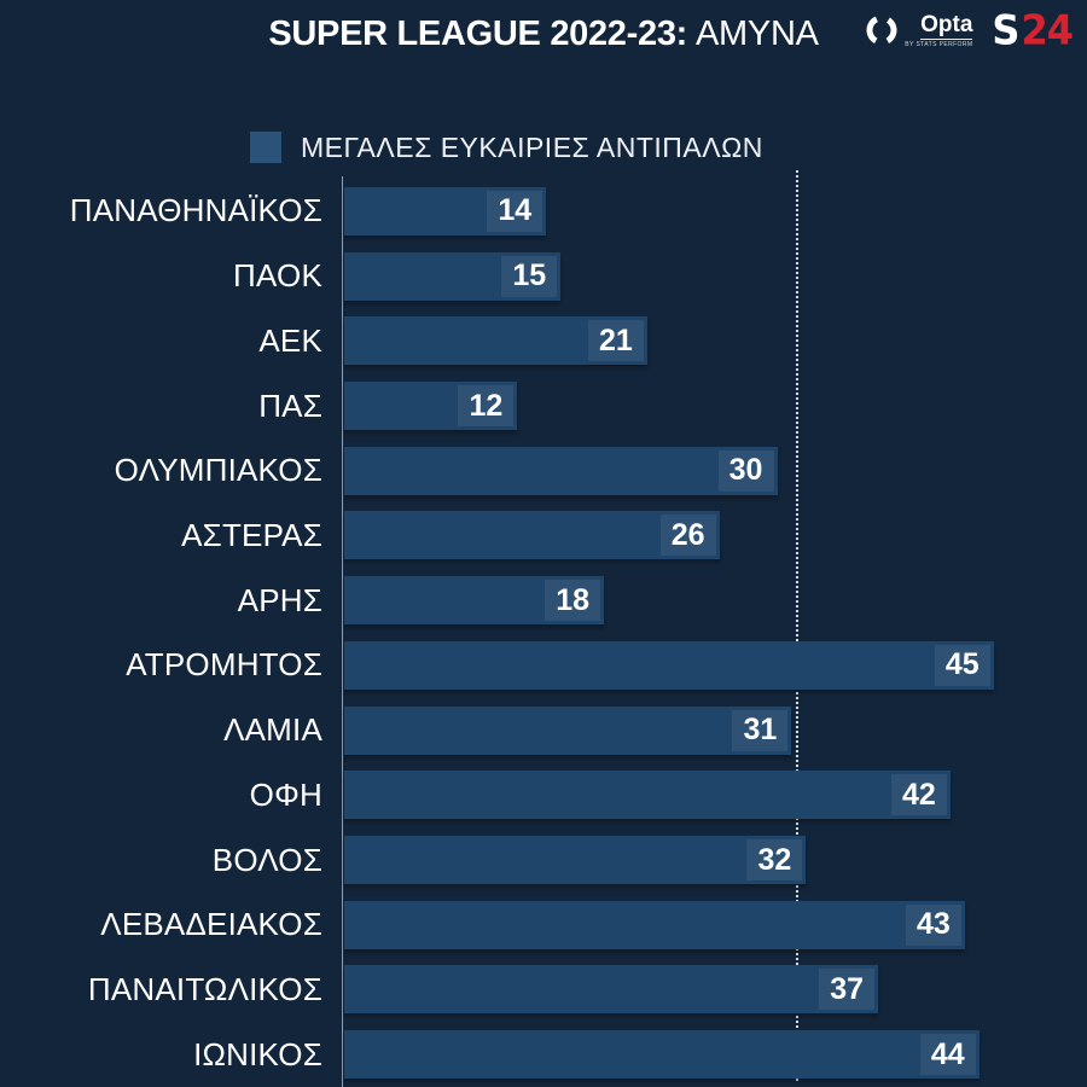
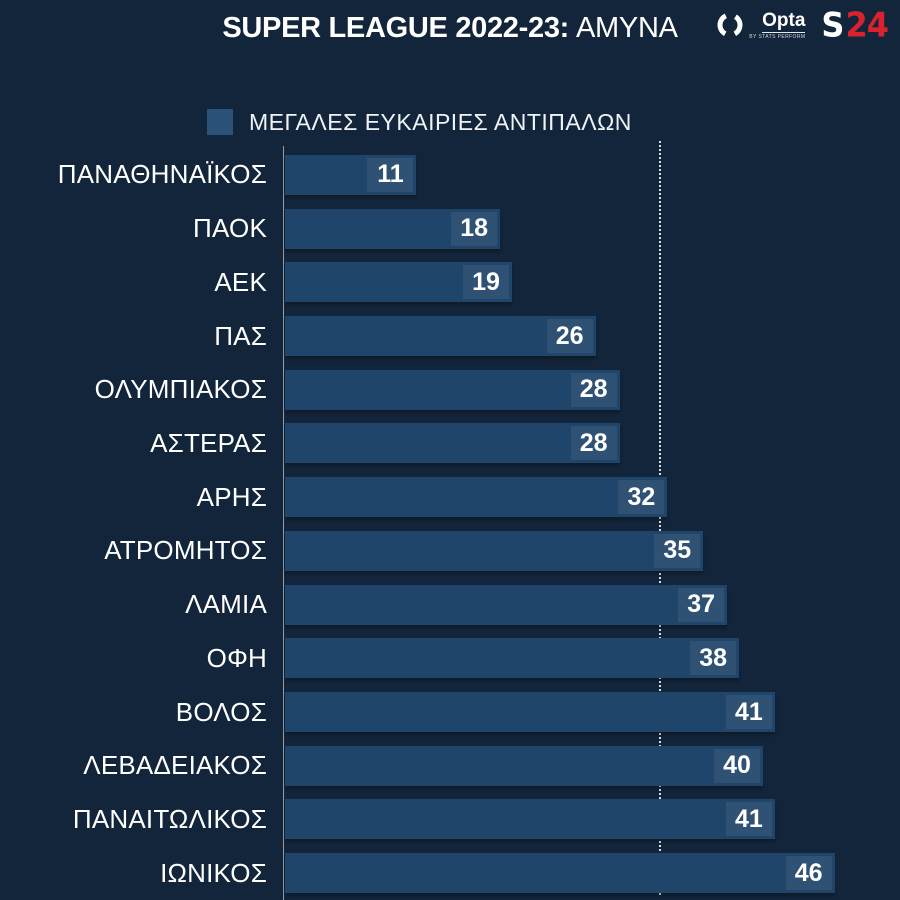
ΠΑΝΑΘΗΝΑΪΚΟΣ: 14 -> 11
ΠΑΟΚ: 15 -> 18
ΑΕΚ: 21 -> 19
ΠΑΣ: 12 -> 26
ΟΛΥΜΠΙΑΚΟΣ: 30 -> 28
ΑΣΤΕΡΑΣ: 26 -> 28
ΑΡΗΣ: 18 -> 32
ΑΤΡΟΜΗΤΟΣ: 45 -> 35
ΛΑΜΙΑ: 31 -> 37
ΟΦΗ: 42 -> 38
ΒΟΛΟΣ: 32 -> 41
ΛΕΒΑΔΕΙΑΚΟΣ: 43 -> 40
ΠΑΝΑΙΤΩΛΙΚΟΣ: 37 -> 41
ΙΩΝΙΚΟΣ: 44 -> 46
